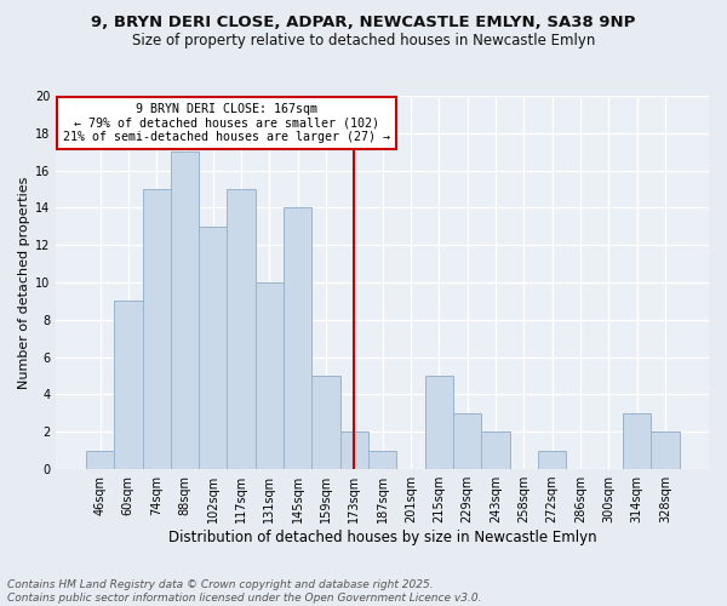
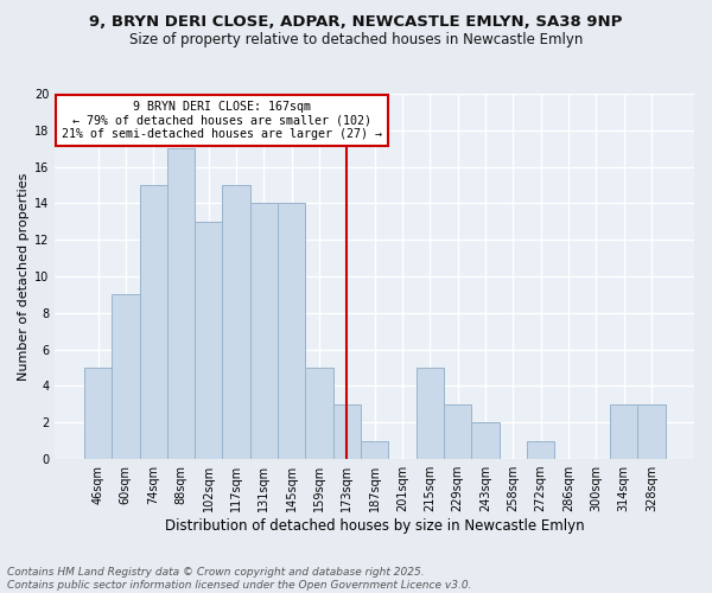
46sqm: 1 -> 5
131sqm: 10 -> 14
173sqm: 2 -> 3
328sqm: 2 -> 3
